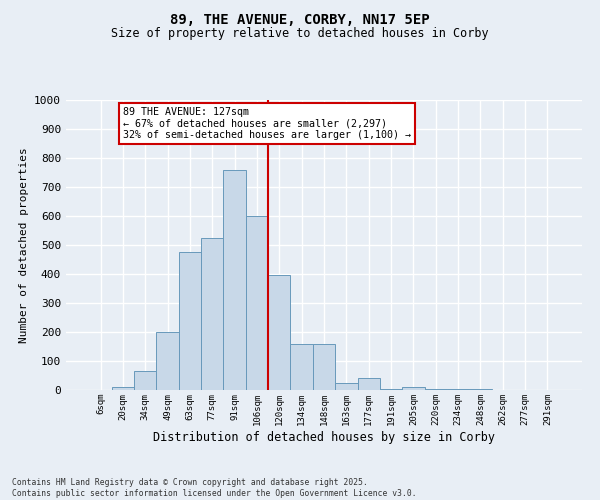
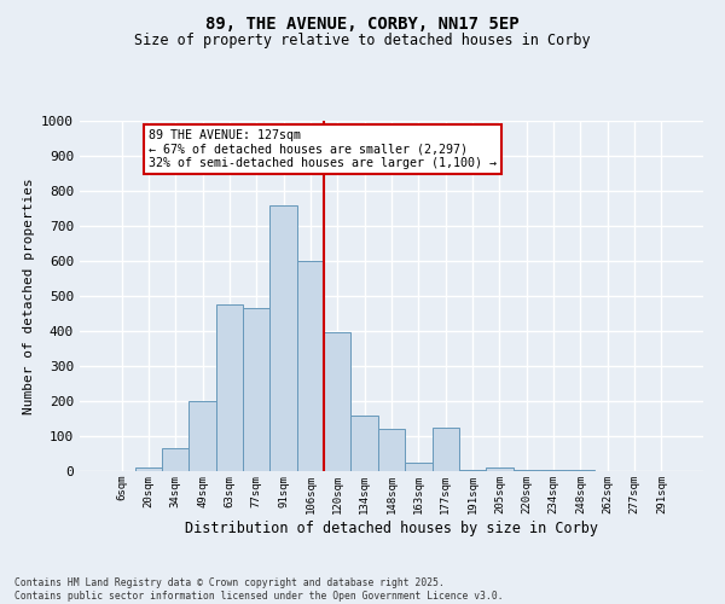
77sqm: 525 -> 465
148sqm: 160 -> 120
177sqm: 40 -> 125
